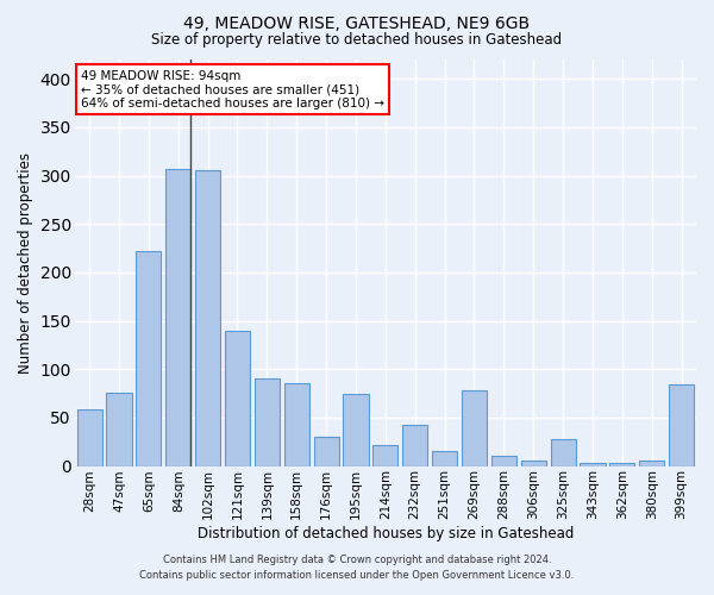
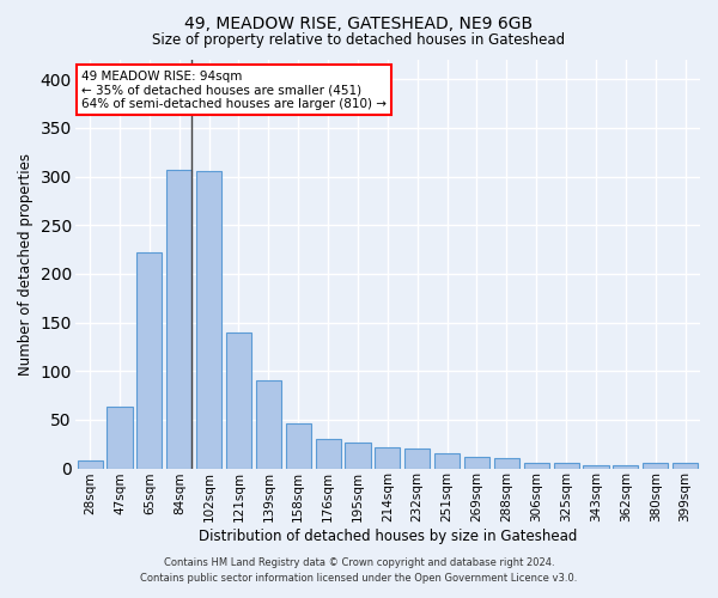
28sqm: 58 -> 8
47sqm: 76 -> 63
158sqm: 86 -> 46
195sqm: 74 -> 27
232sqm: 42 -> 20
269sqm: 78 -> 12
325sqm: 28 -> 5
399sqm: 84 -> 5
